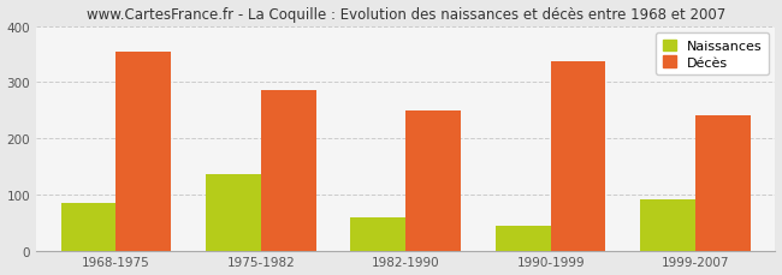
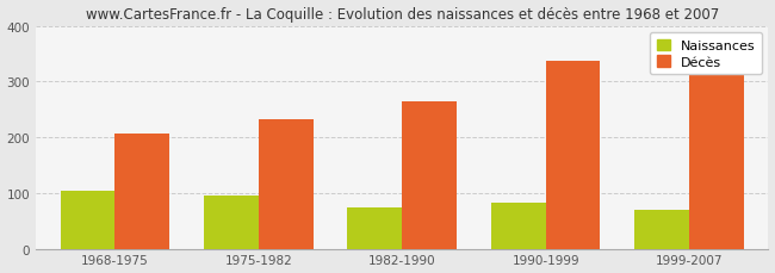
Naissances/1968-1975: 85 -> 103
Décès/1968-1975: 355 -> 207
Naissances/1975-1982: 135 -> 96
Décès/1975-1982: 285 -> 233
Naissances/1982-1990: 60 -> 75
Décès/1982-1990: 250 -> 265
Naissances/1990-1999: 45 -> 82
Naissances/1999-2007: 90 -> 70
Décès/1999-2007: 240 -> 319
